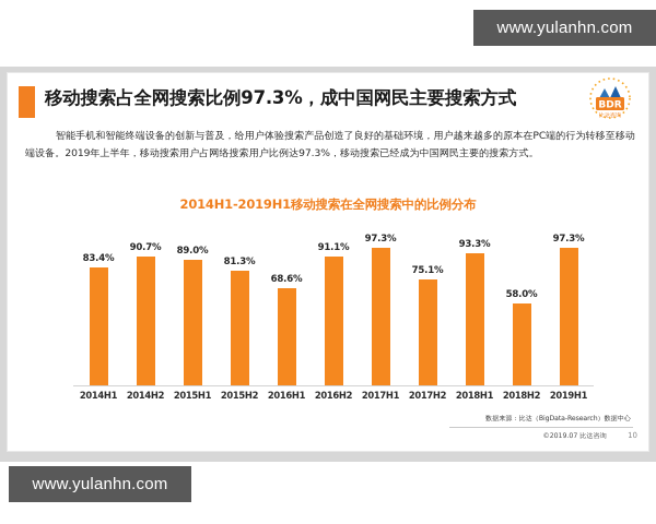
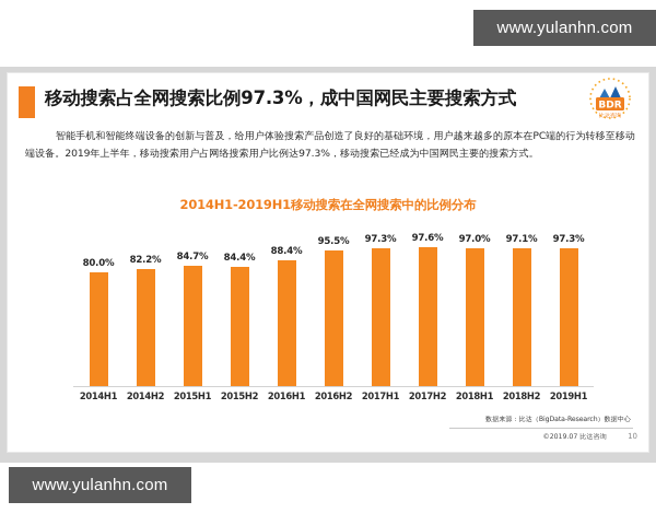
2014H1: 83.4% -> 80.0%
2014H2: 90.7% -> 82.2%
2015H1: 89.0% -> 84.7%
2015H2: 81.3% -> 84.4%
2016H1: 68.6% -> 88.4%
2016H2: 91.1% -> 95.5%
2017H2: 75.1% -> 97.6%
2018H1: 93.3% -> 97.0%
2018H2: 58.0% -> 97.1%
